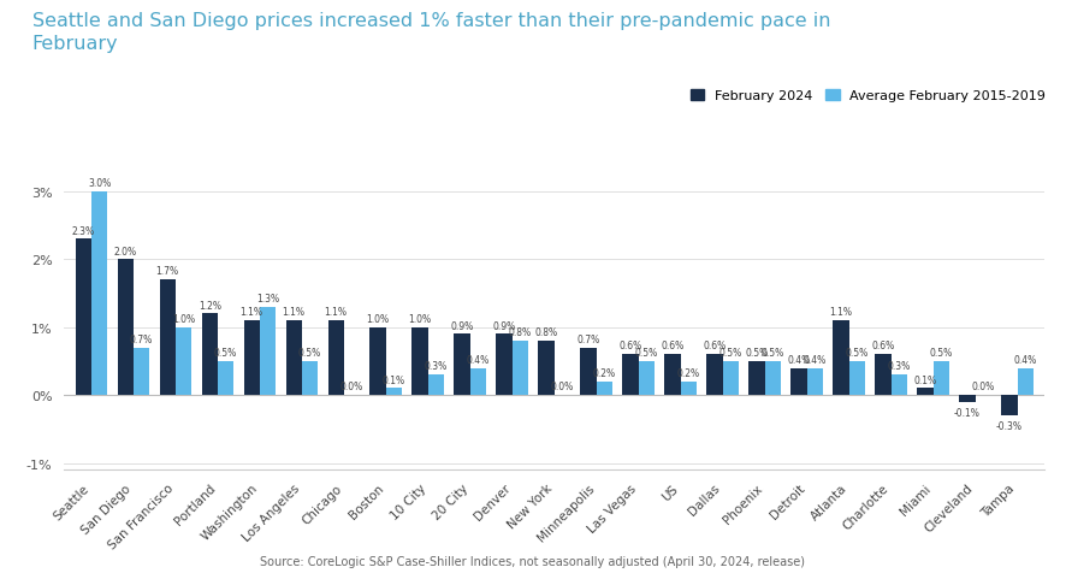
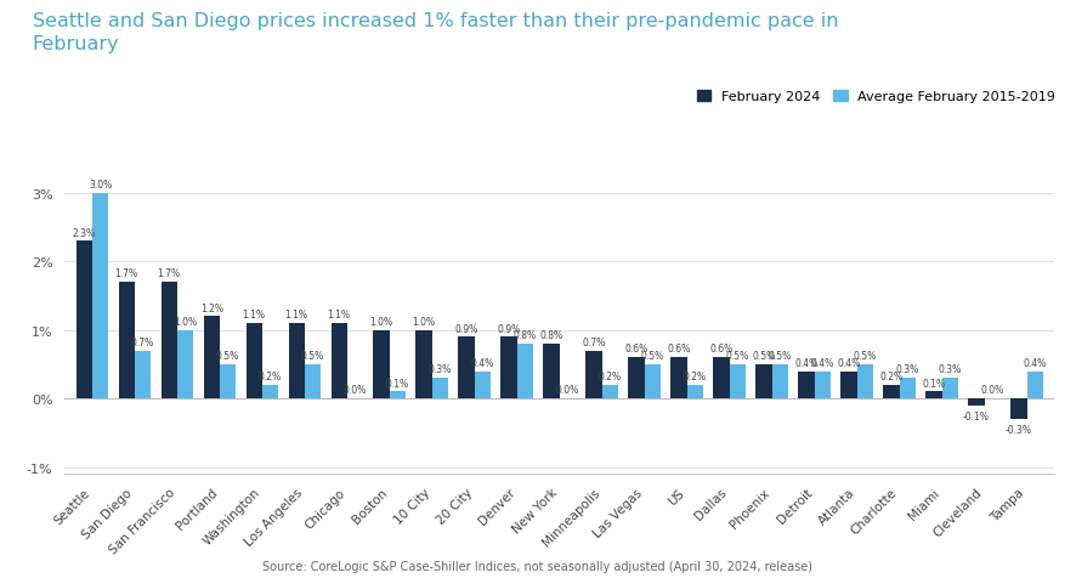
February 2024/San Diego: 2.0% -> 1.7%
Average February 2015-2019/Washington: 1.3% -> 0.2%
February 2024/Atlanta: 1.1% -> 0.4%
February 2024/Charlotte: 0.6% -> 0.2%
Average February 2015-2019/Miami: 0.5% -> 0.3%
